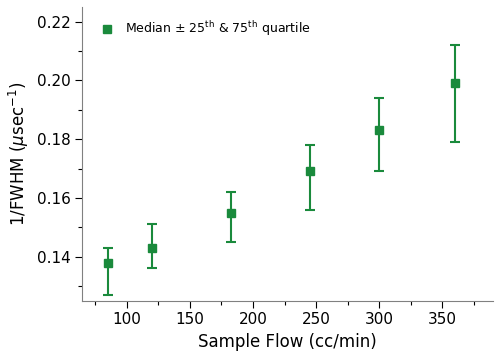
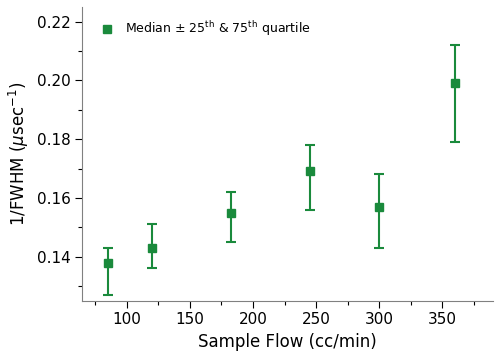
300: 0.183 -> 0.157
